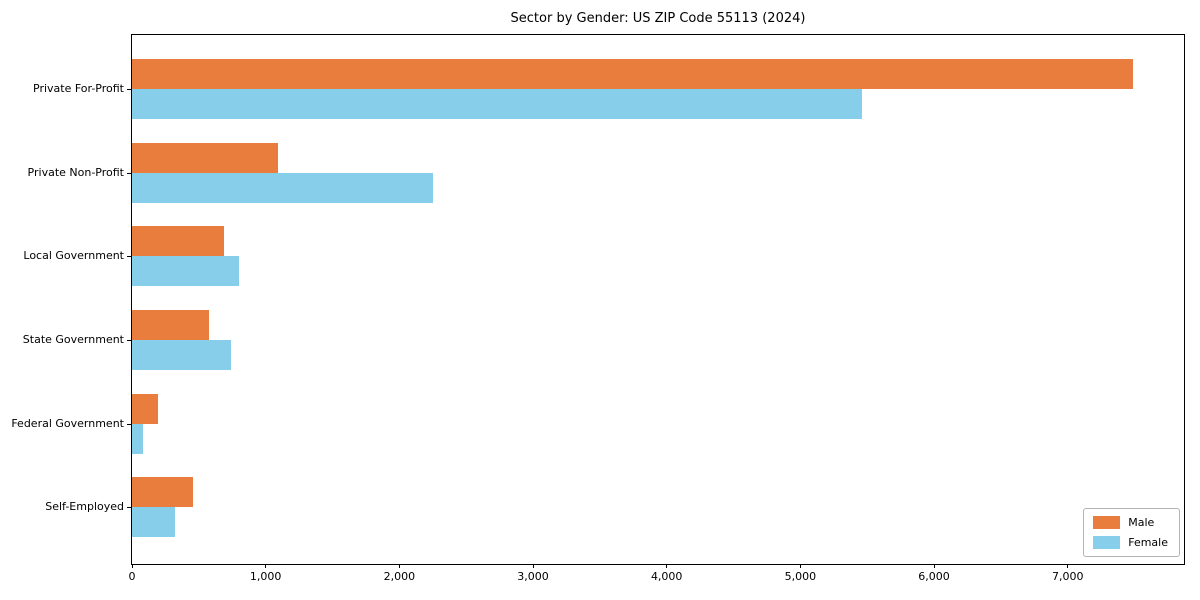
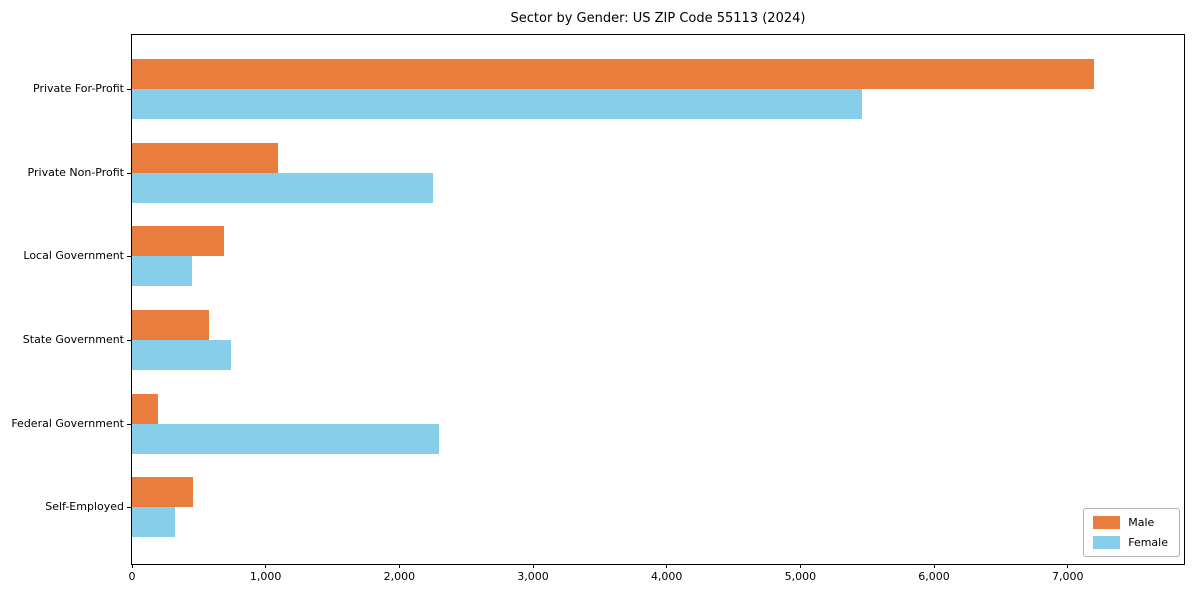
Male/Private For-Profit: 7490 -> 7200
Female/Local Government: 800 -> 450
Female/Federal Government: 80 -> 2300
